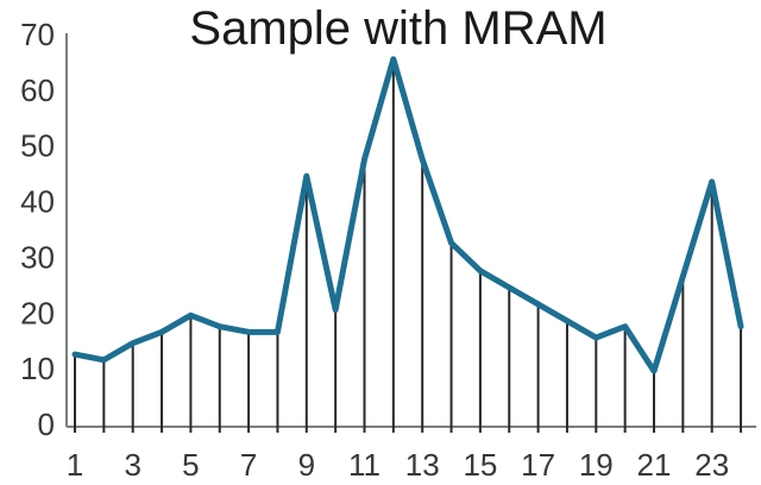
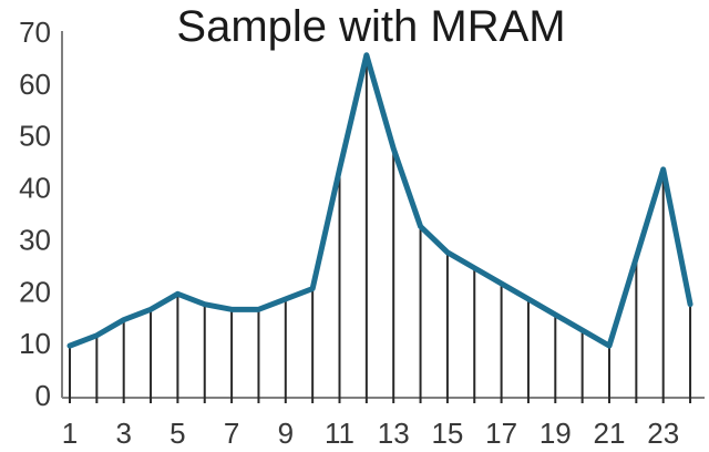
1: 13 -> 10
9: 45 -> 19
11: 48 -> 44
20: 18 -> 13
